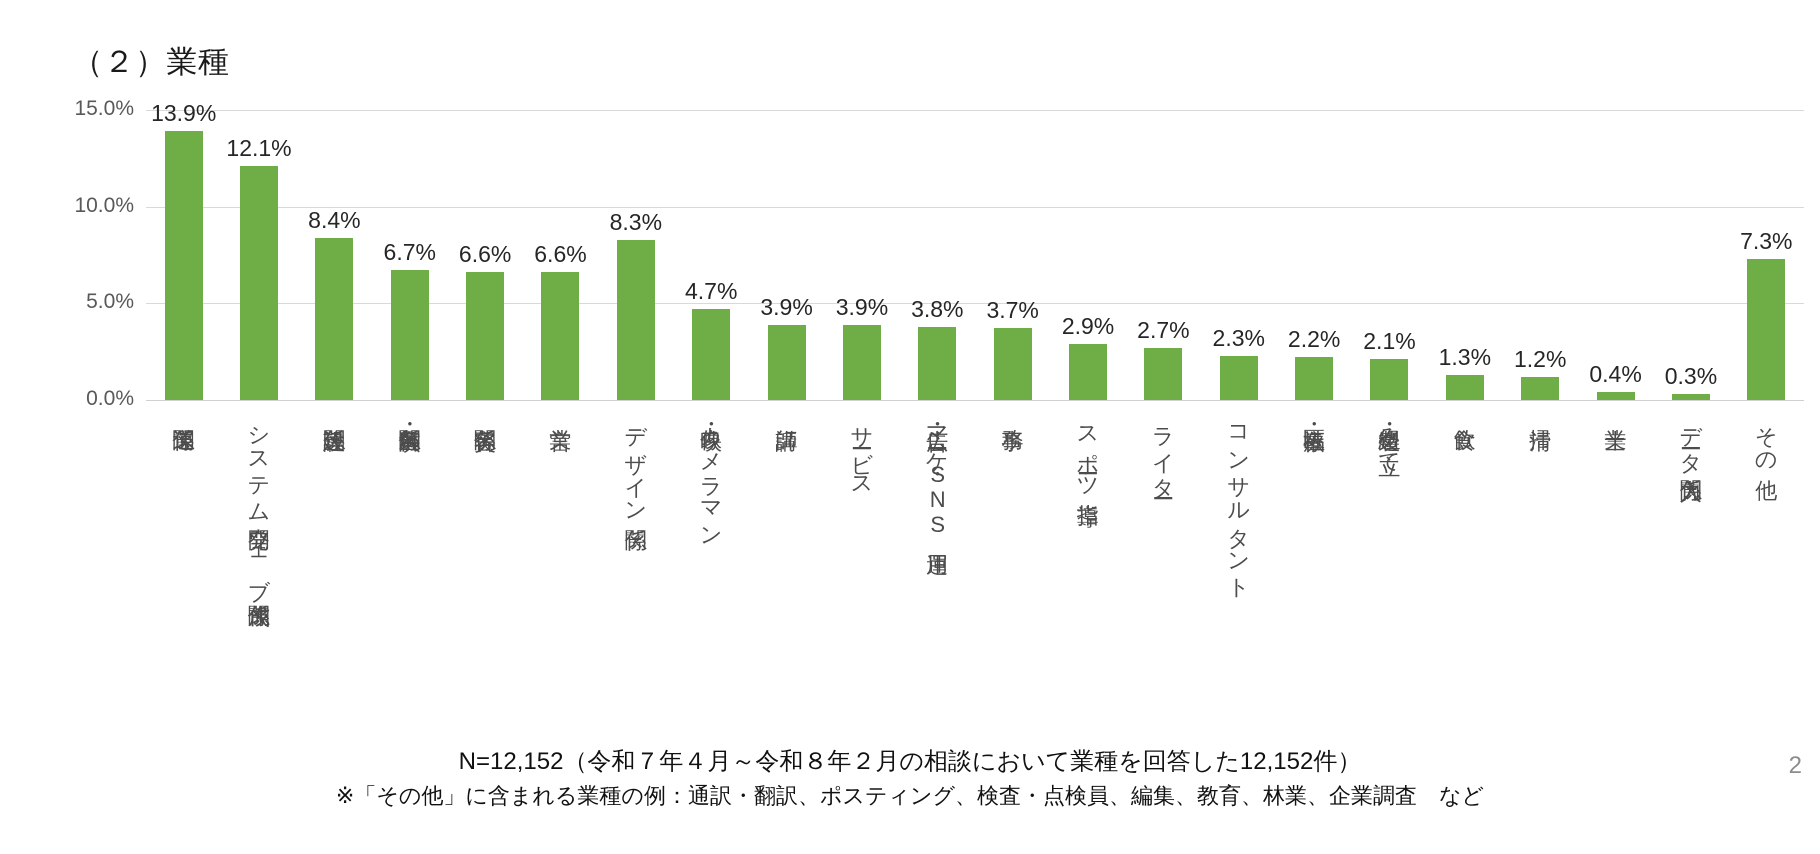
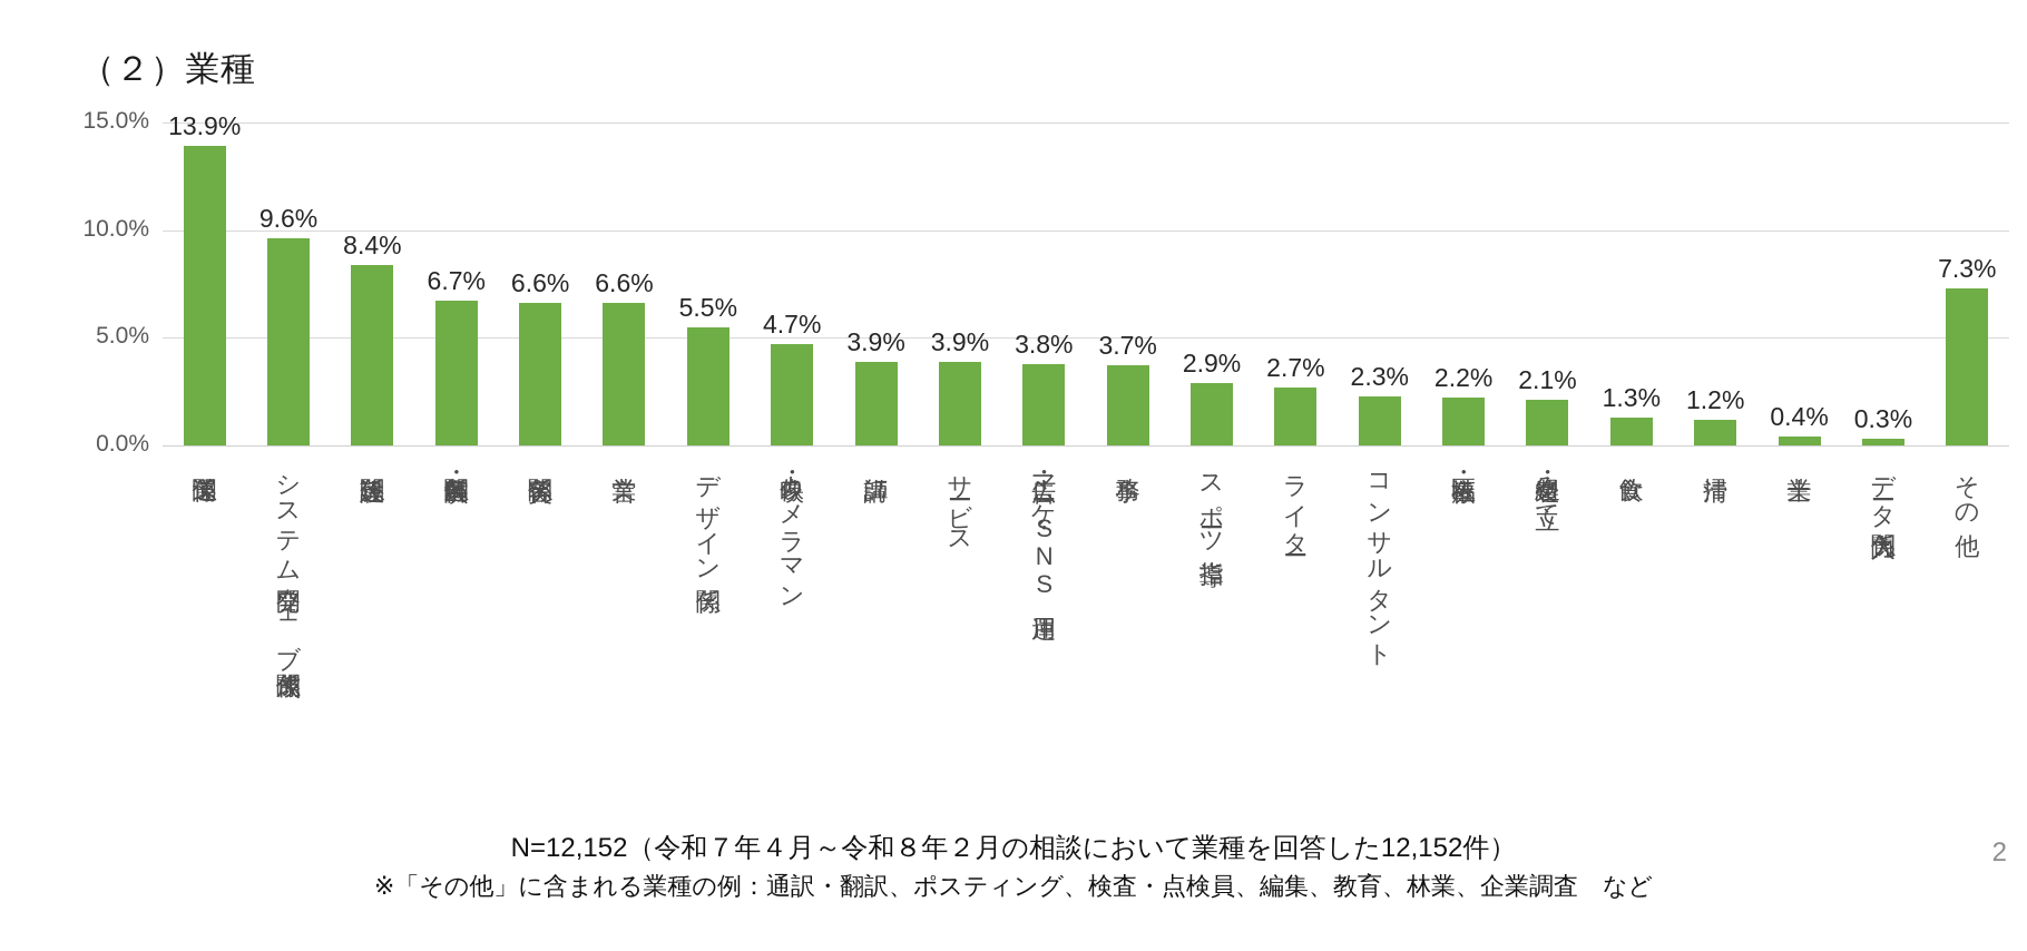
システム開発ウェブ作成関係: 12.1% -> 9.6%
デザイン関係: 8.3% -> 5.5%
